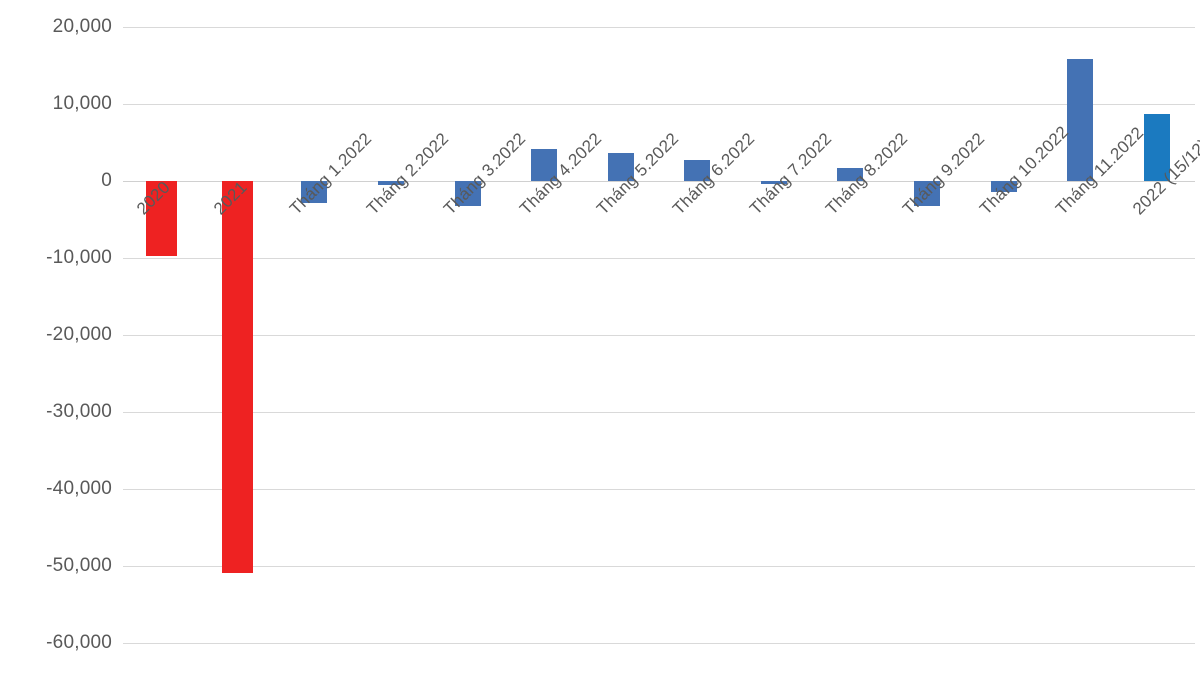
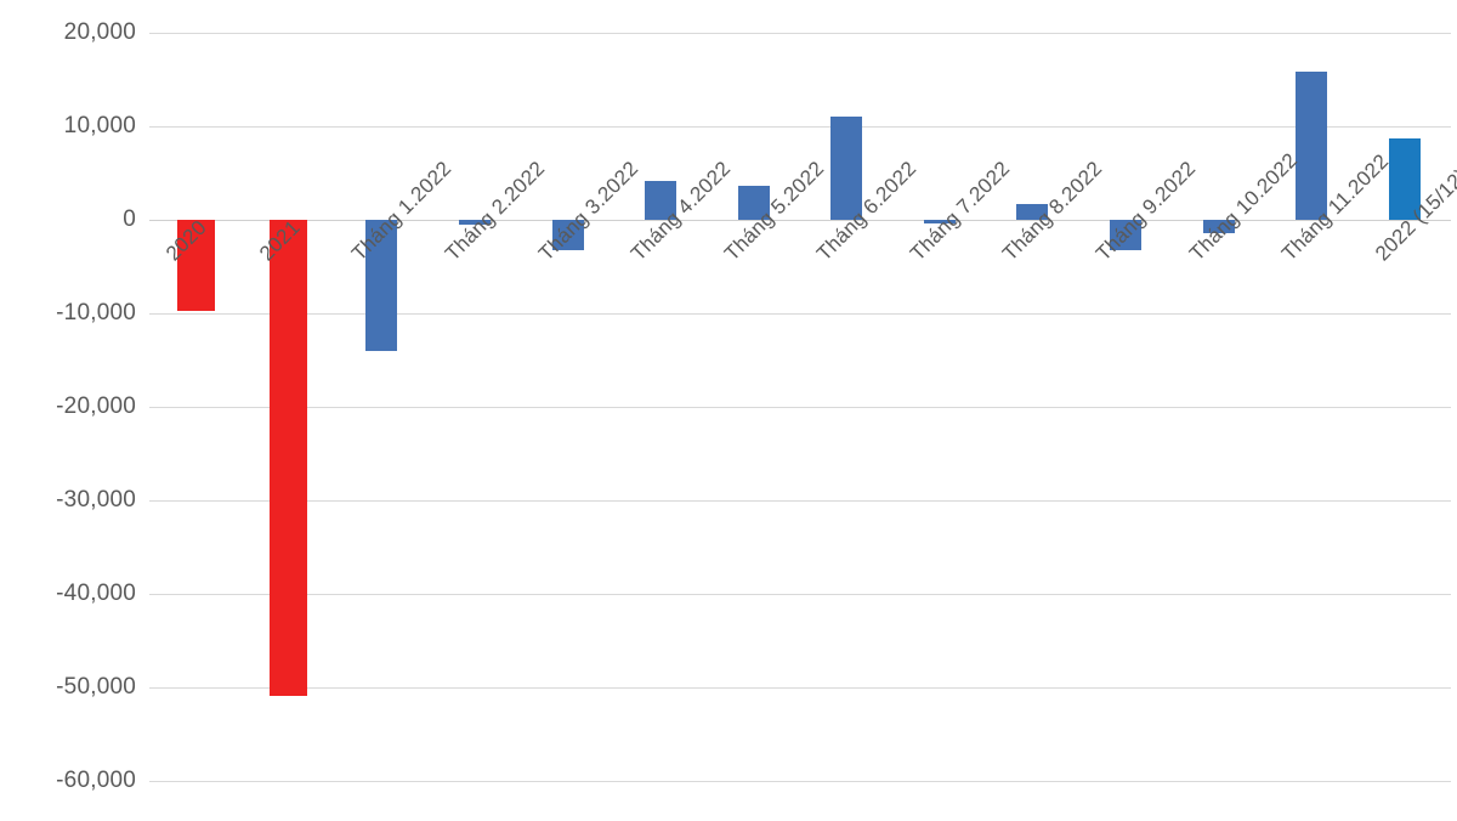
Tháng 1.2022: -3000 -> -14000
Tháng 6.2022: 3000 -> 11000
